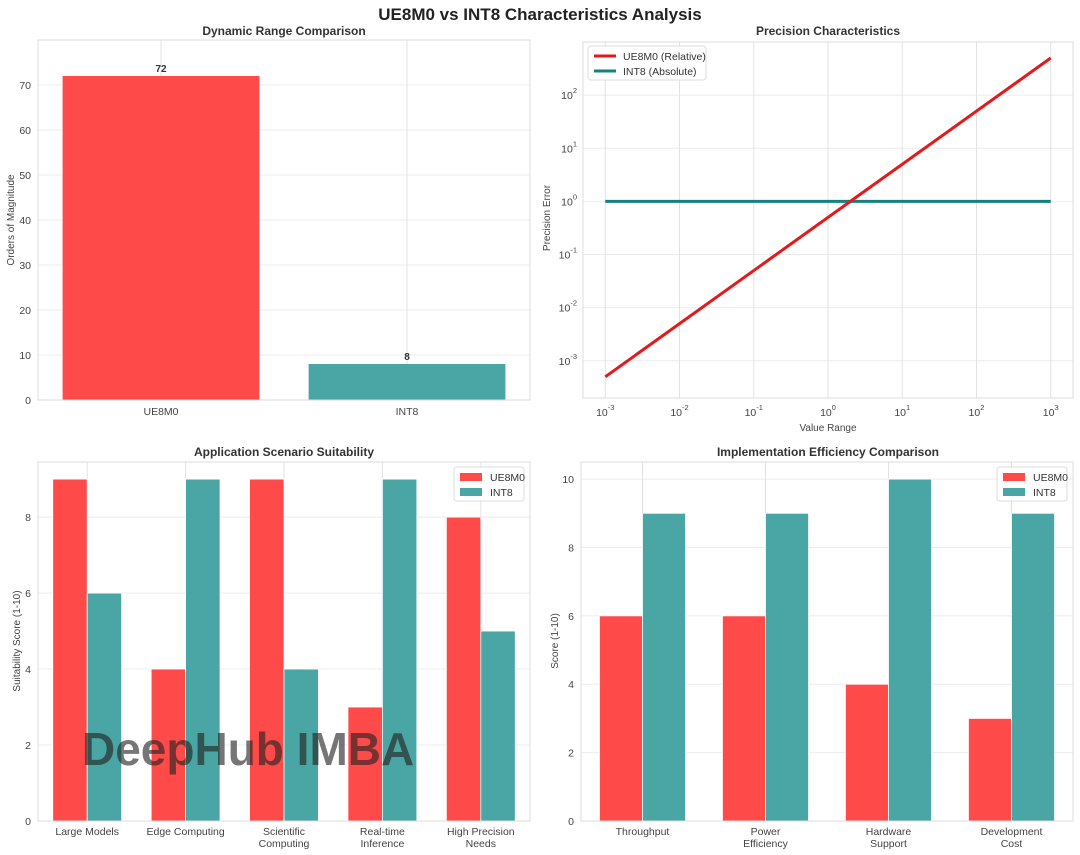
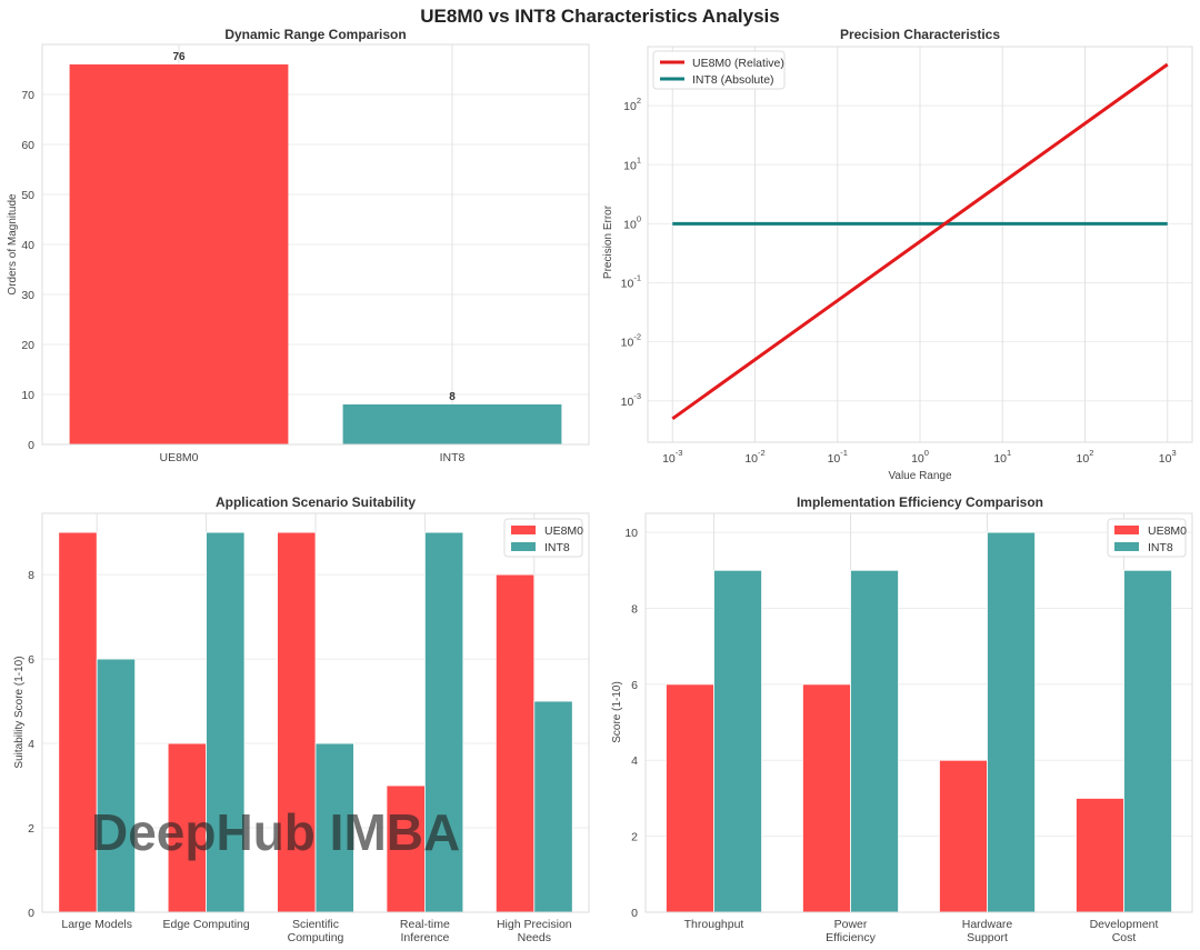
Dynamic Range Comparison/UE8M0: 72 -> 76
